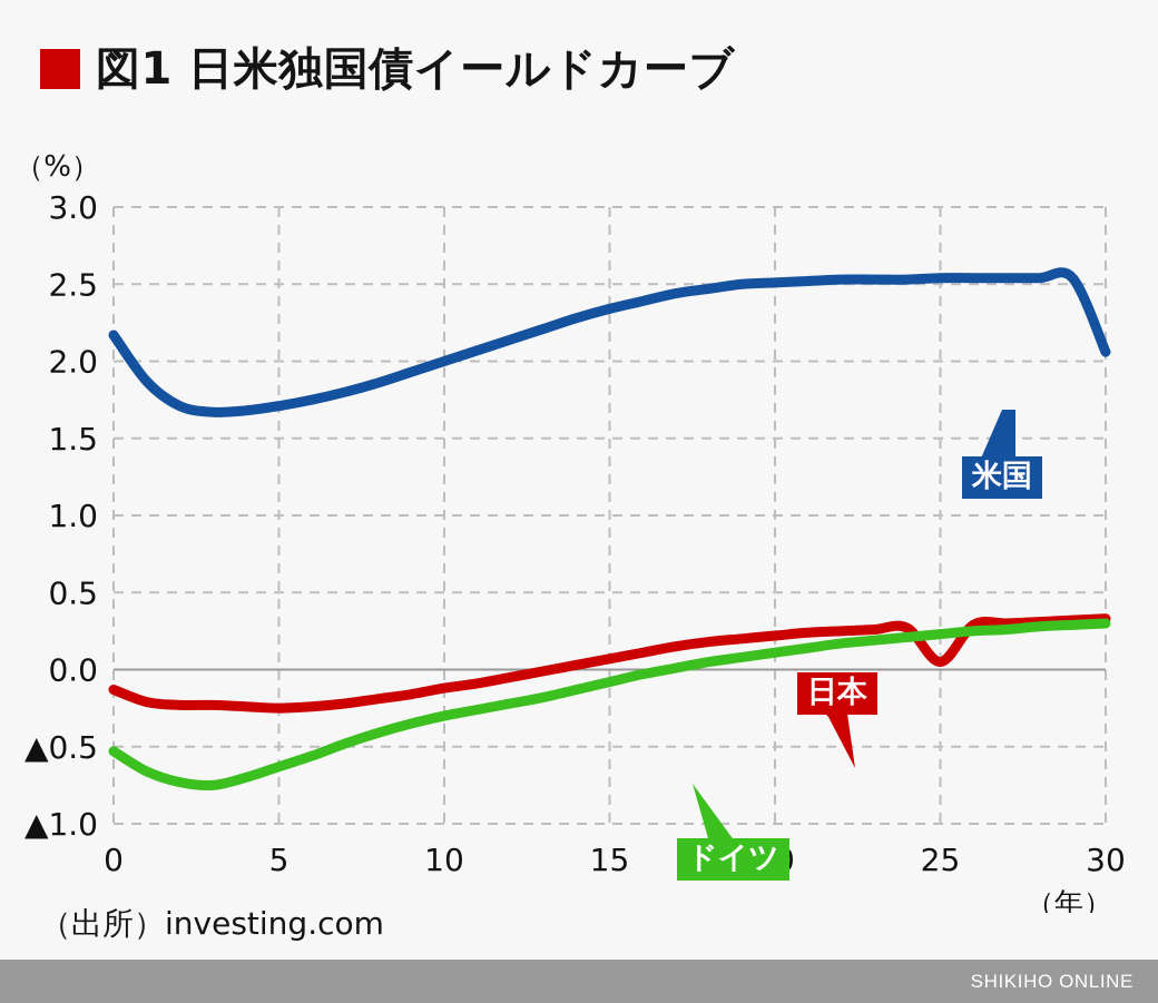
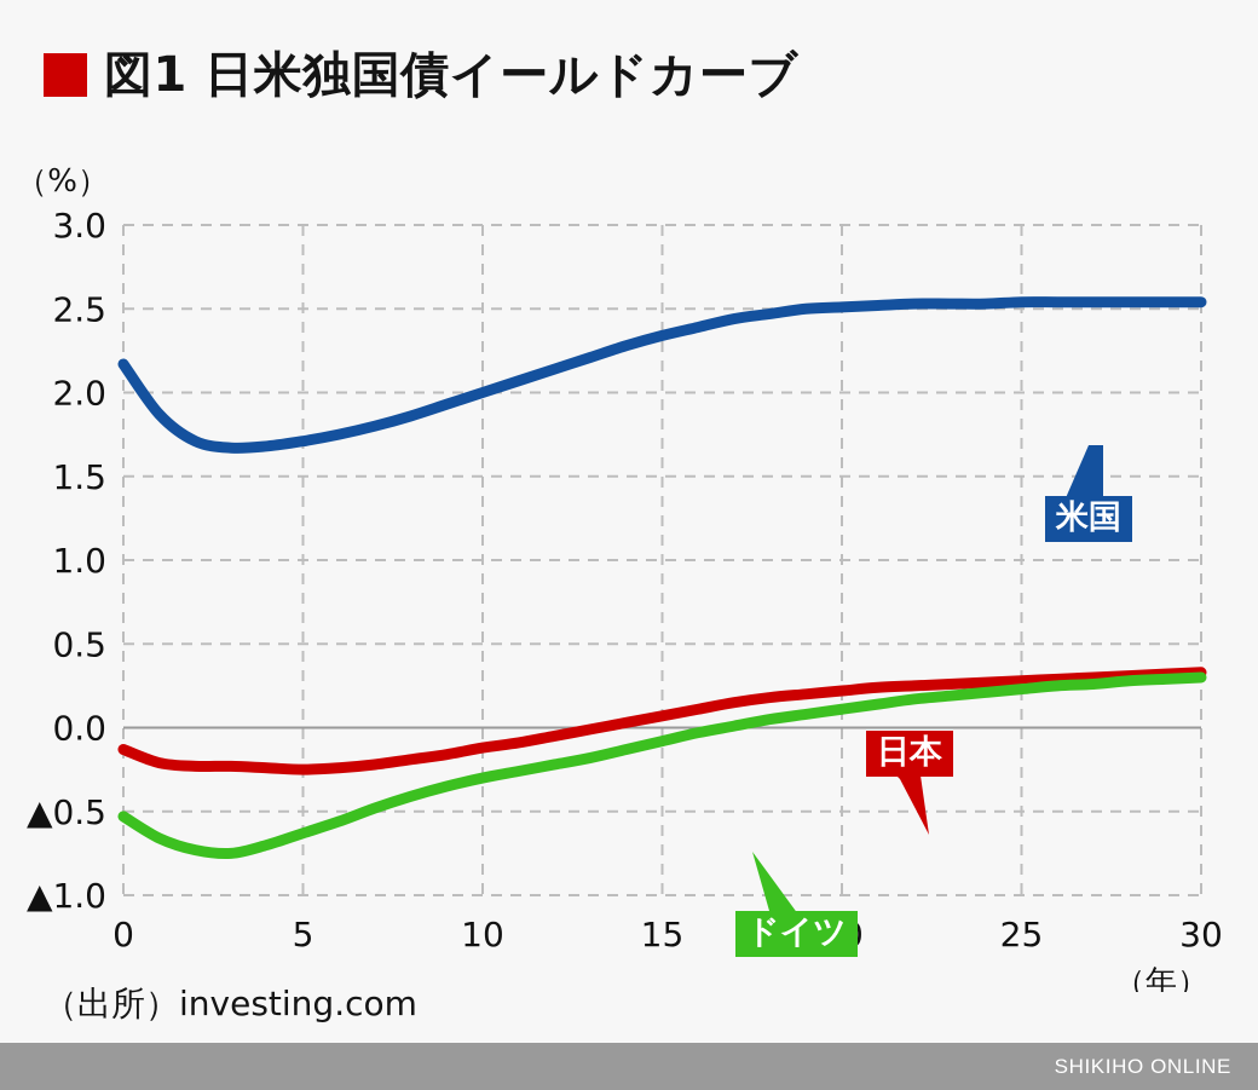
日本/25: 0.05 -> 0.28
米国/30: 2.06 -> 2.54
